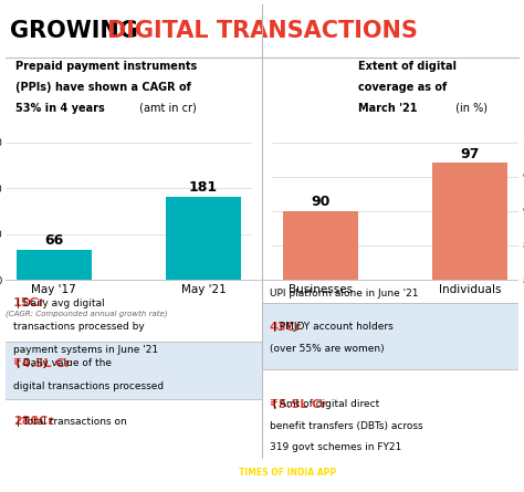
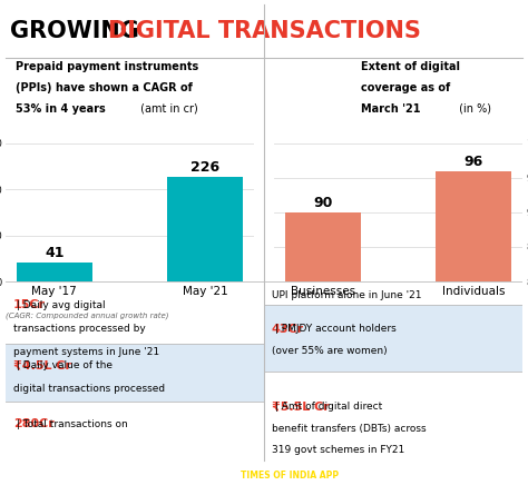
May '17: 66 -> 41
May '21: 181 -> 226
Individuals: 97 -> 96
